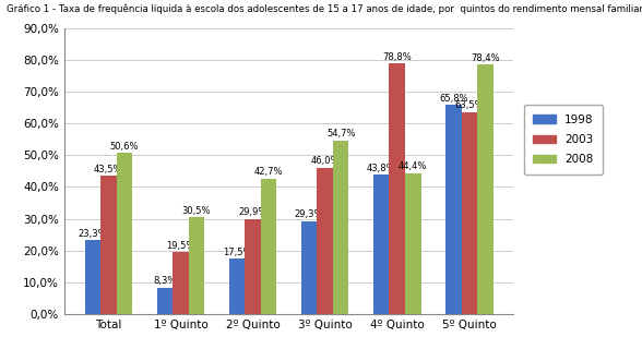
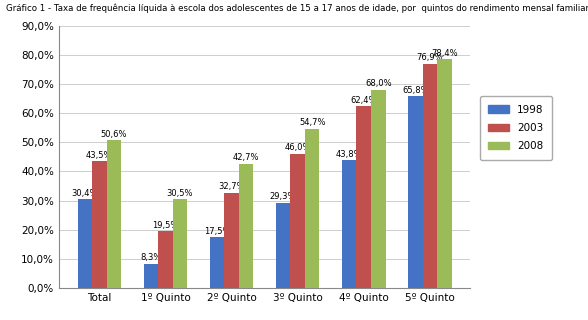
1998/Total: 23,3% -> 30,4%
2003/2º Quinto: 29,9% -> 32,7%
2003/4º Quinto: 78,8% -> 62,4%
2008/4º Quinto: 44,4% -> 68,0%
2003/5º Quinto: 63,5% -> 76,9%
